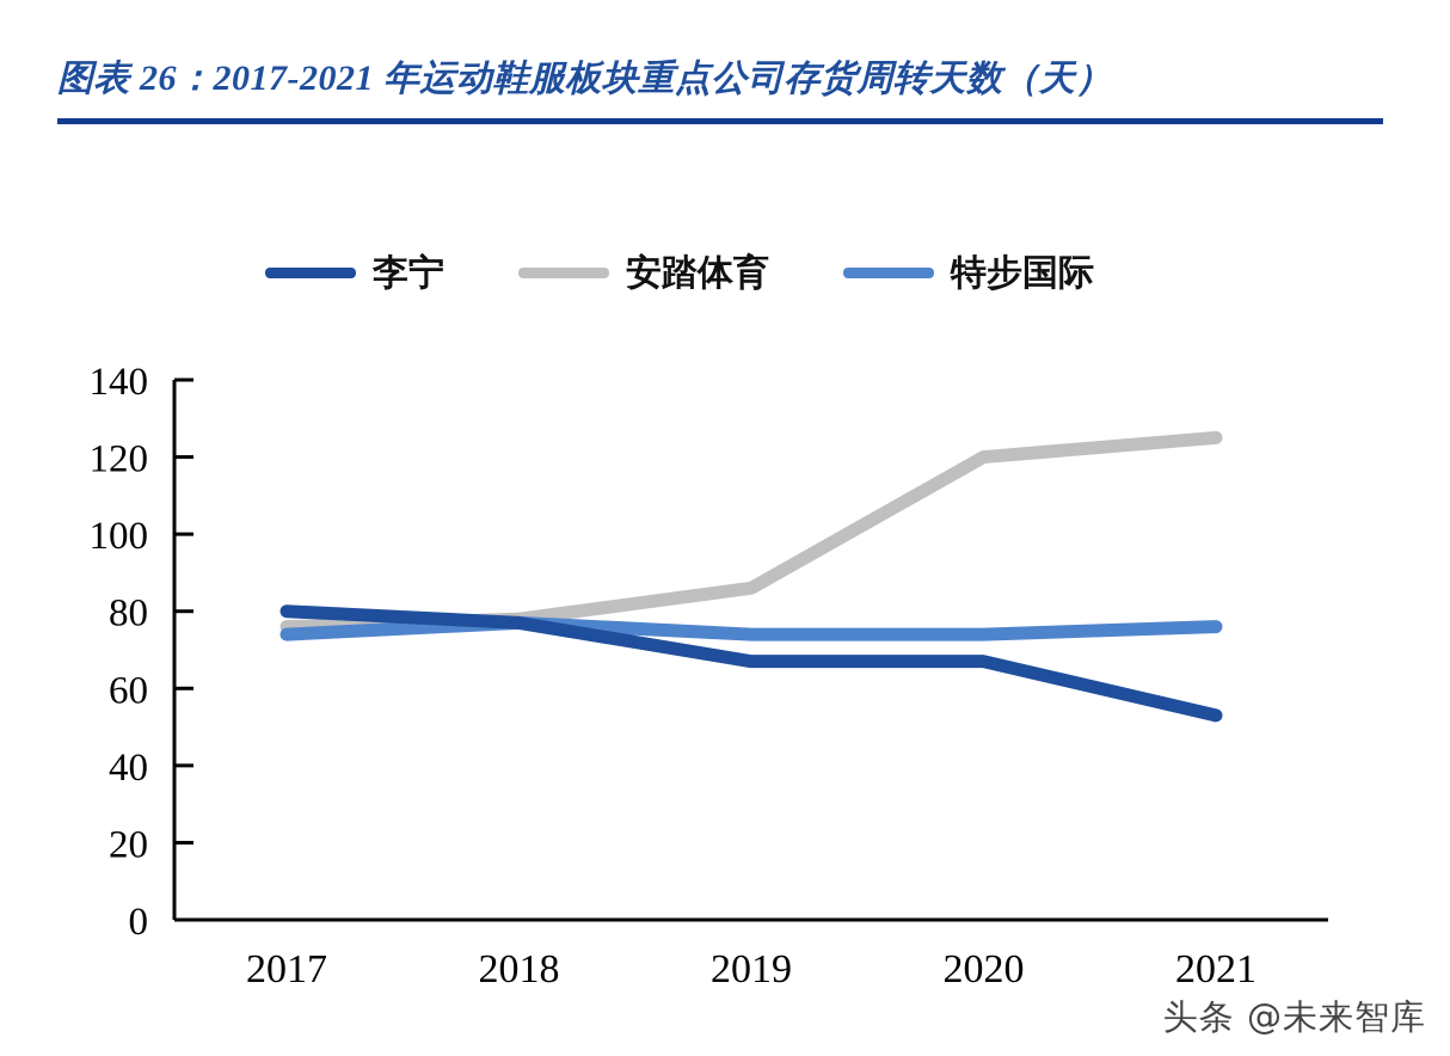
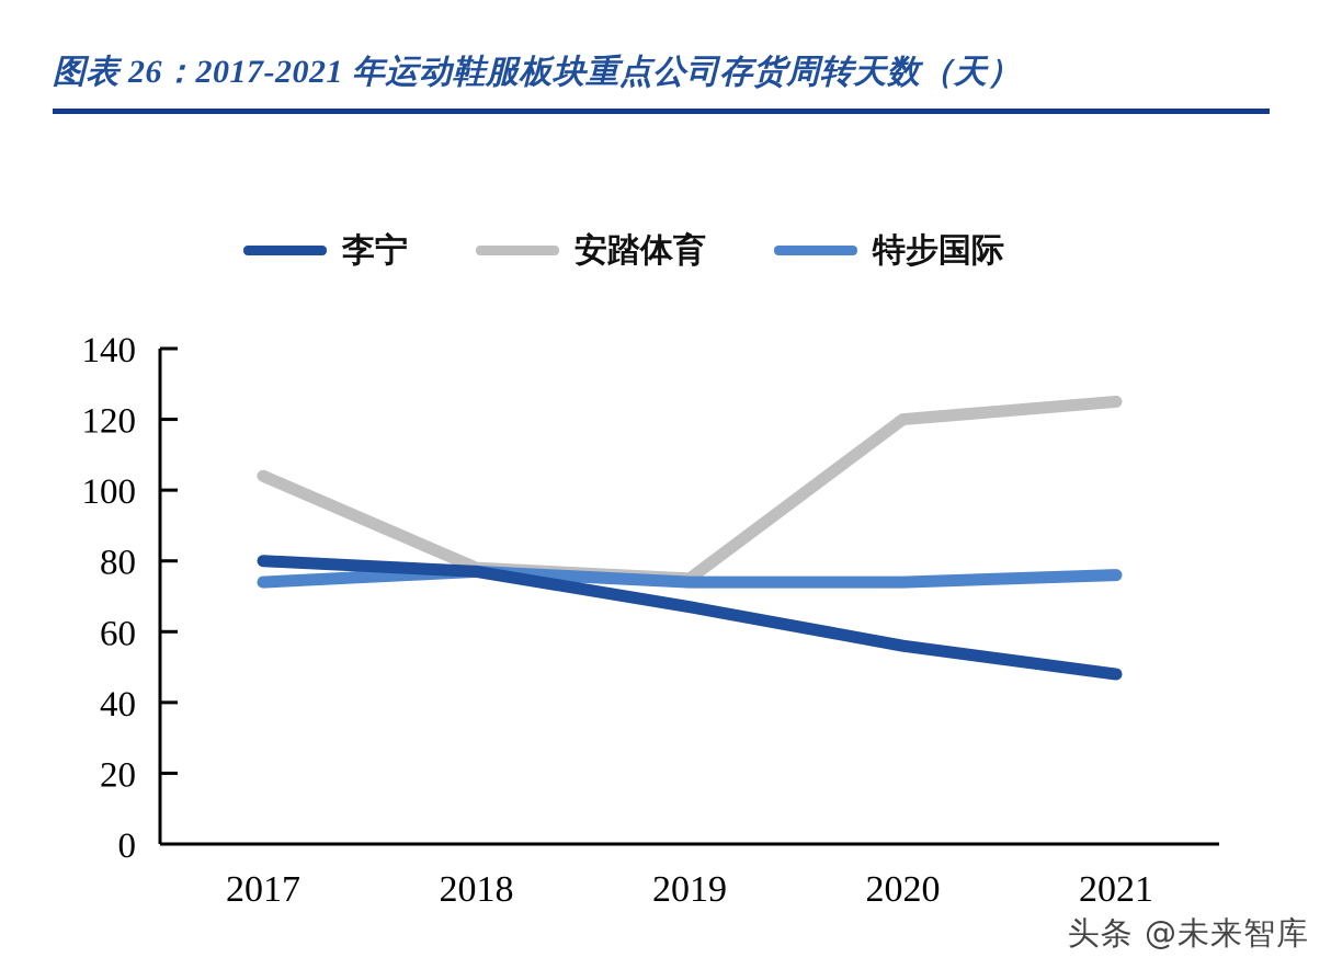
安踏体育/2017: 76 -> 104
安踏体育/2019: 86 -> 75
李宁/2020: 67 -> 56
李宁/2021: 53 -> 48
